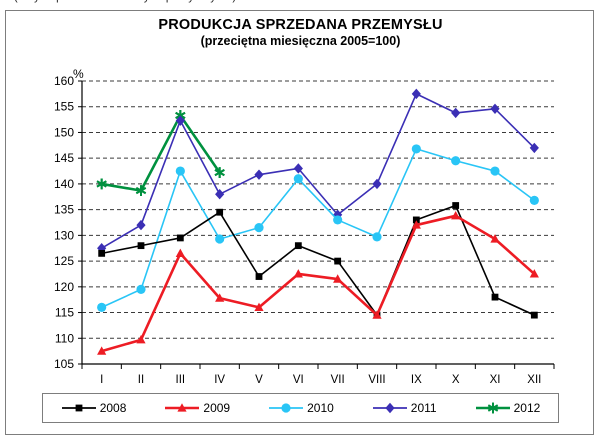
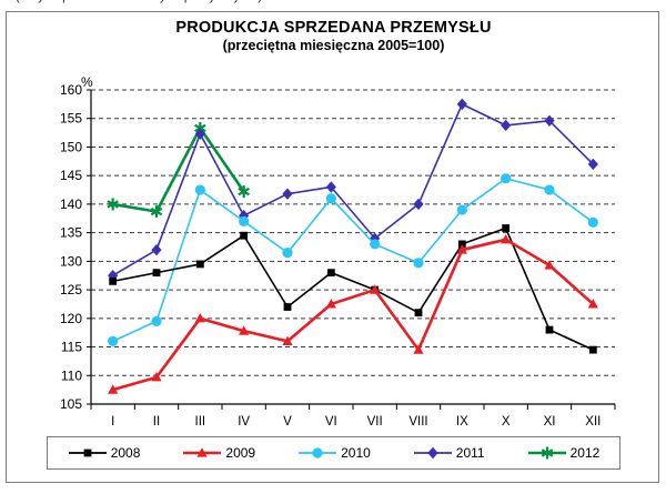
2009/III: 126 -> 120
2010/IV: 129 -> 137
2009/VII: 122 -> 125
2008/VIII: 114 -> 121
2010/IX: 147 -> 139
